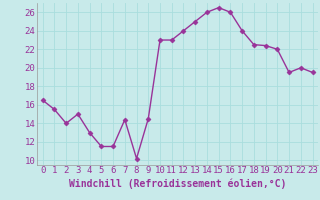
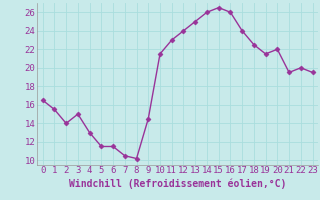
7: 14.4 -> 10.5
10: 23.0 -> 21.5
19: 22.4 -> 21.5
